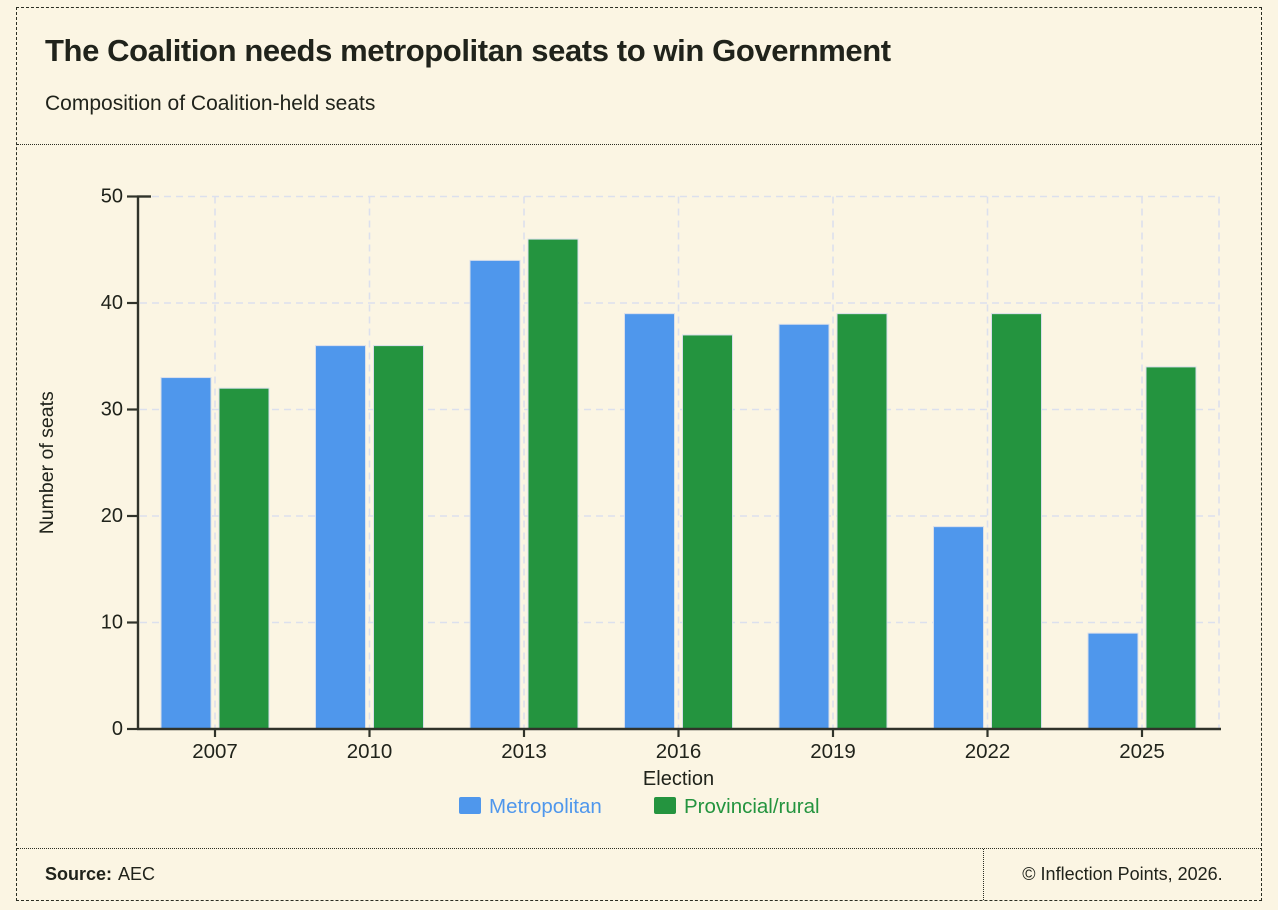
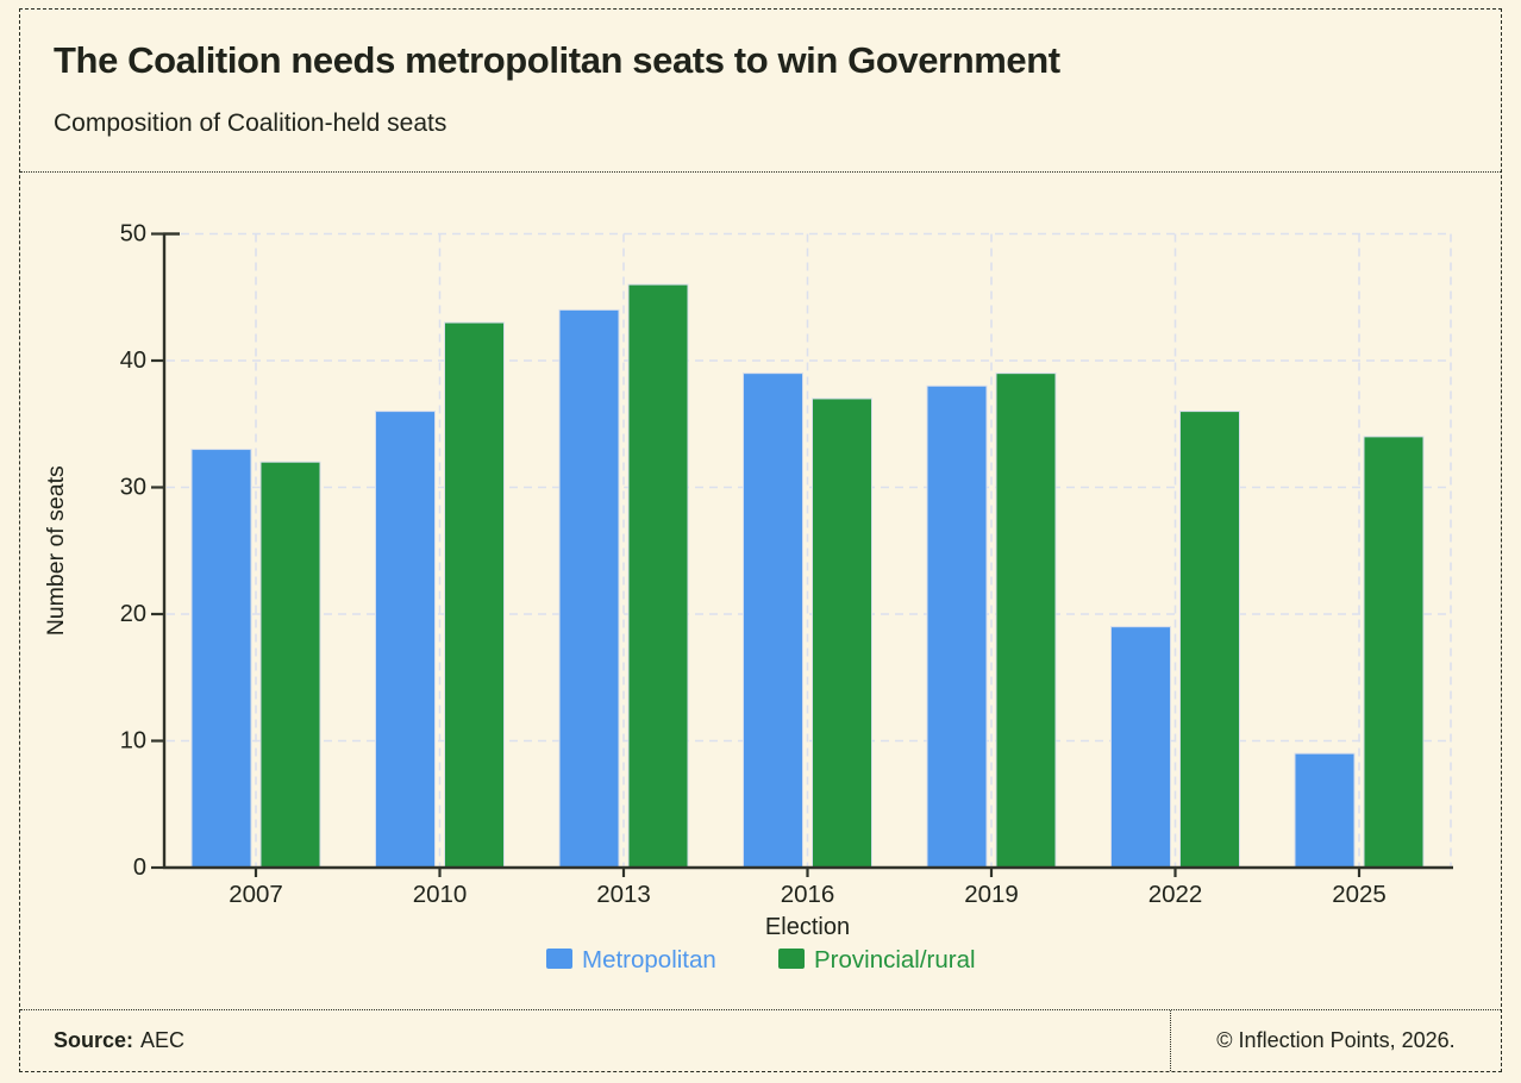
Provincial/rural/2010: 36 -> 43
Provincial/rural/2022: 39 -> 36
